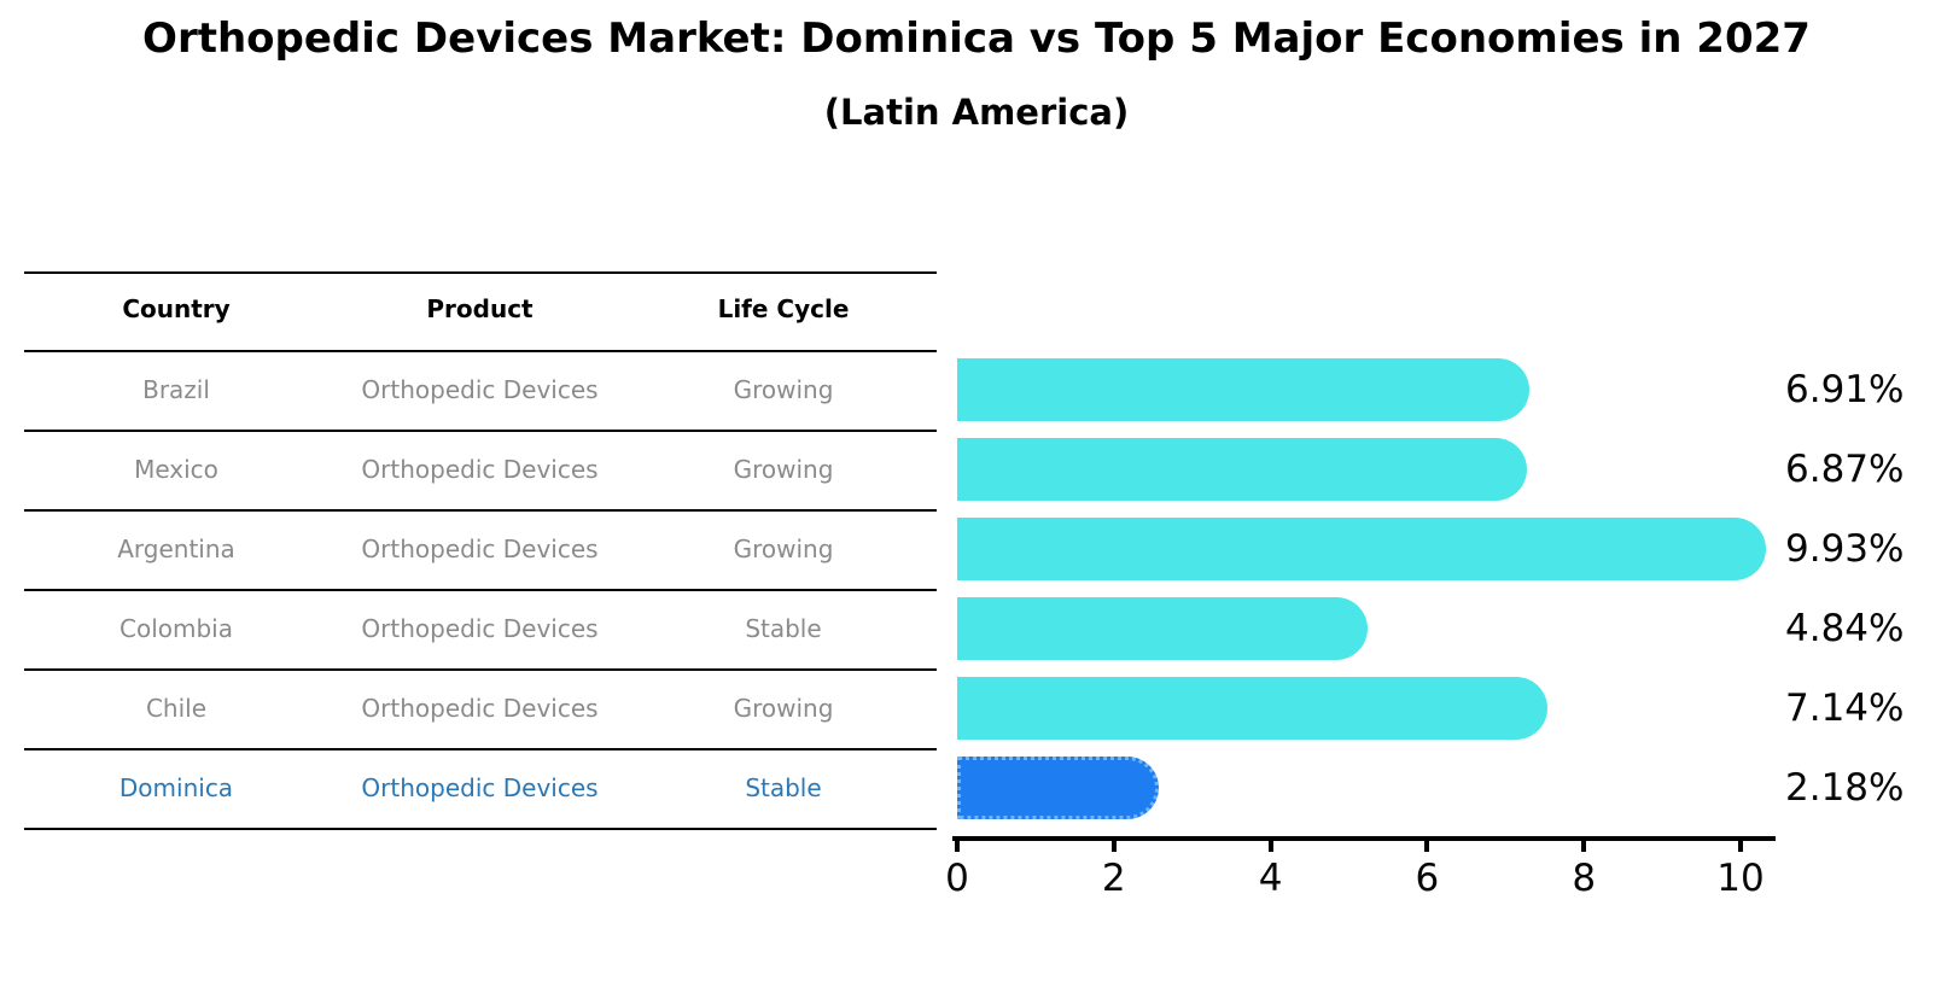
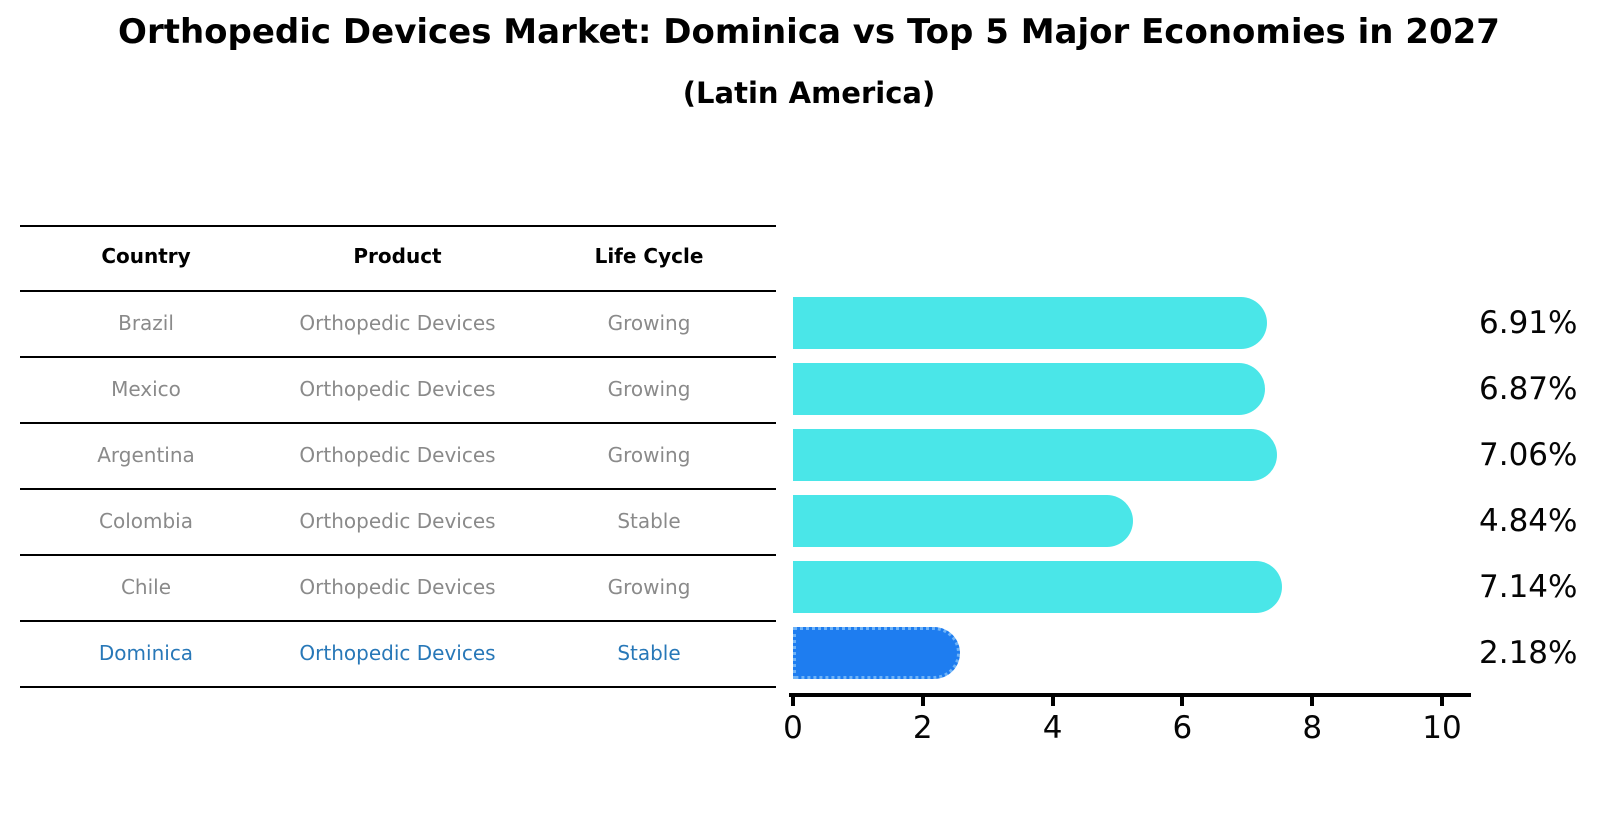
Argentina: 9.93% -> 7.06%
